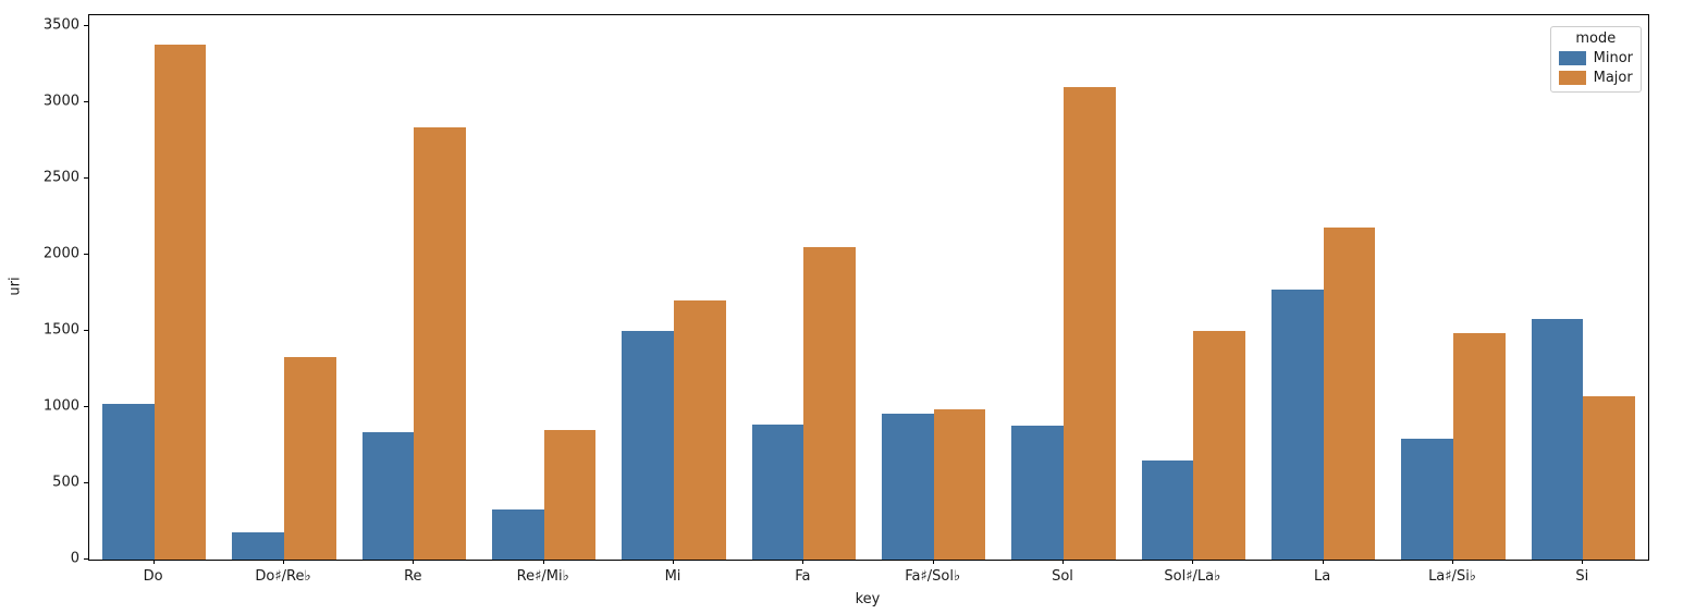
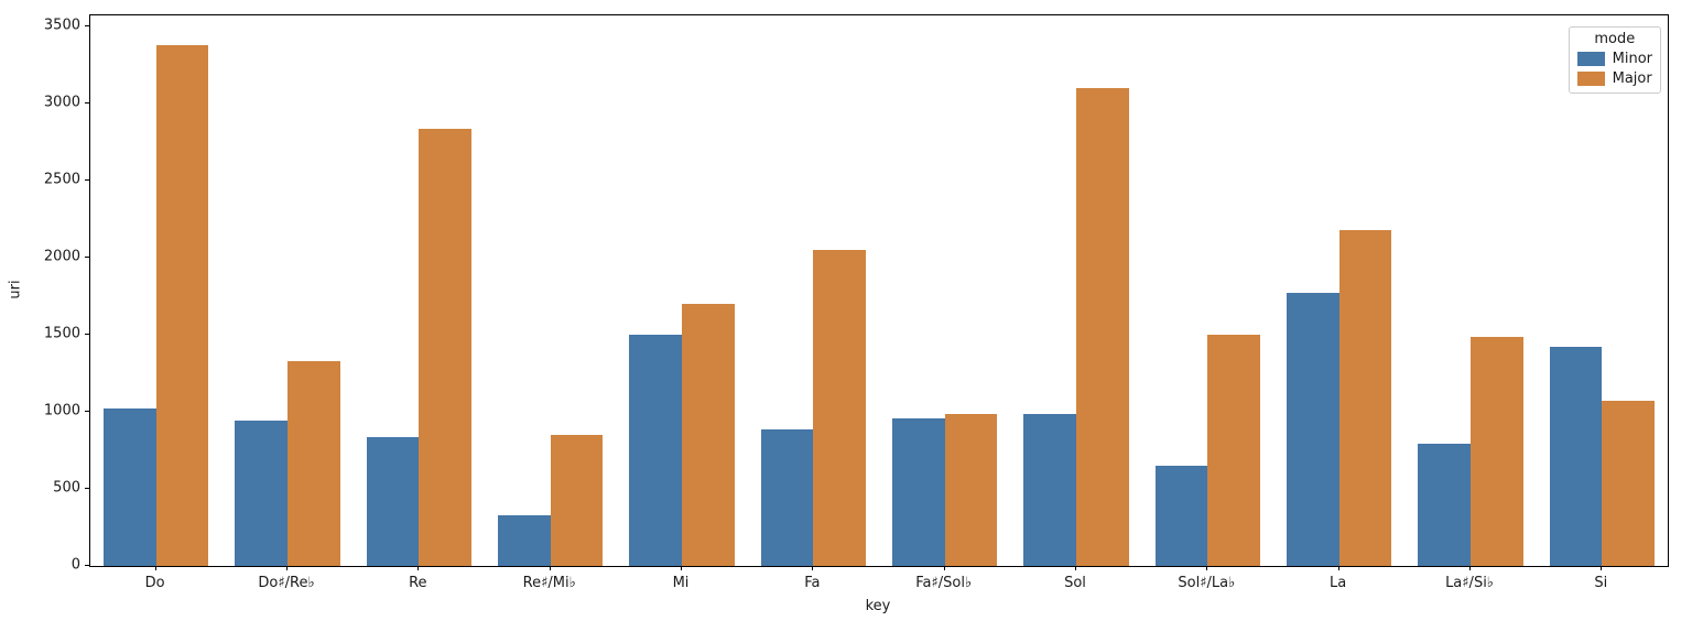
Minor/Do♯/Re♭: 180 -> 940
Minor/Sol: 880 -> 990
Minor/Si: 1580 -> 1420
